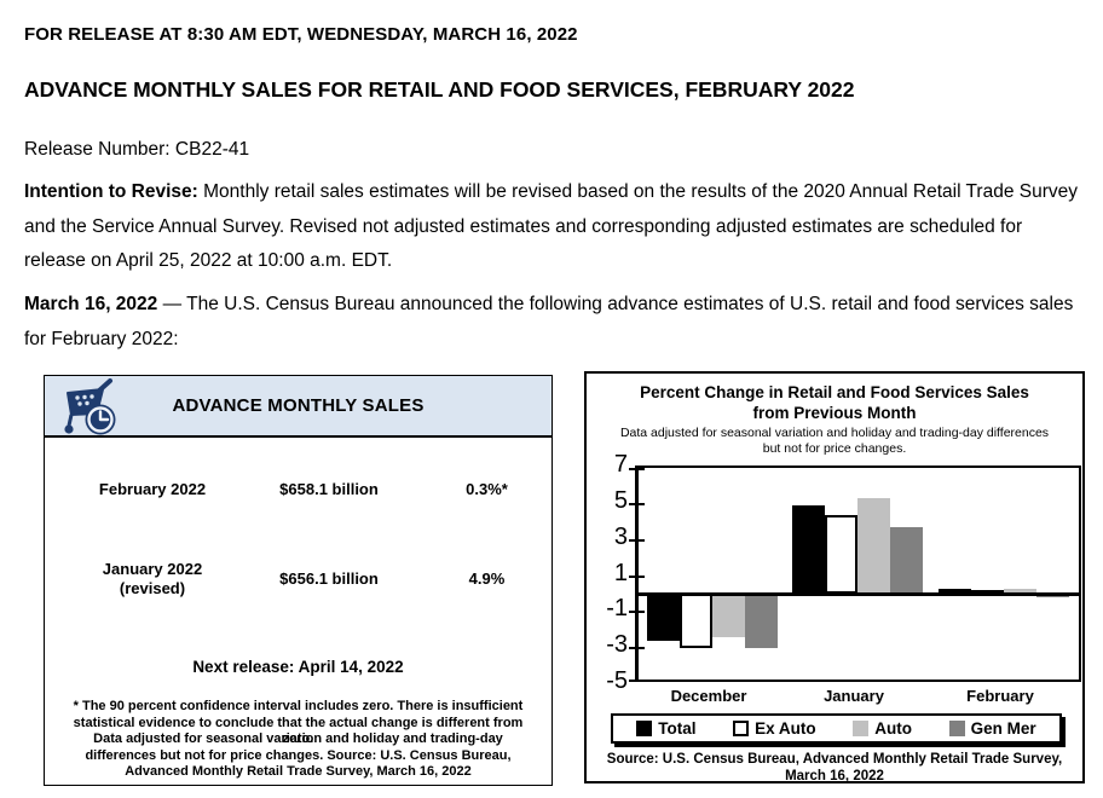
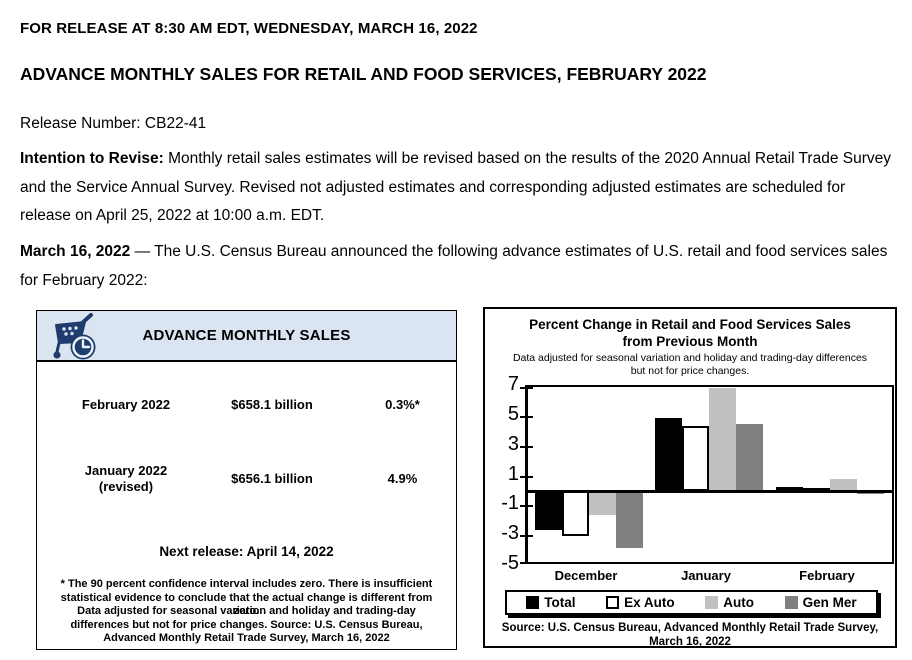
Auto/December: -2.4 -> -1.6
Gen Mer/December: -3.0 -> -3.8
Auto/January: 5.3 -> 6.9
Gen Mer/January: 3.7 -> 4.5
Auto/February: 0.3 -> 0.8
